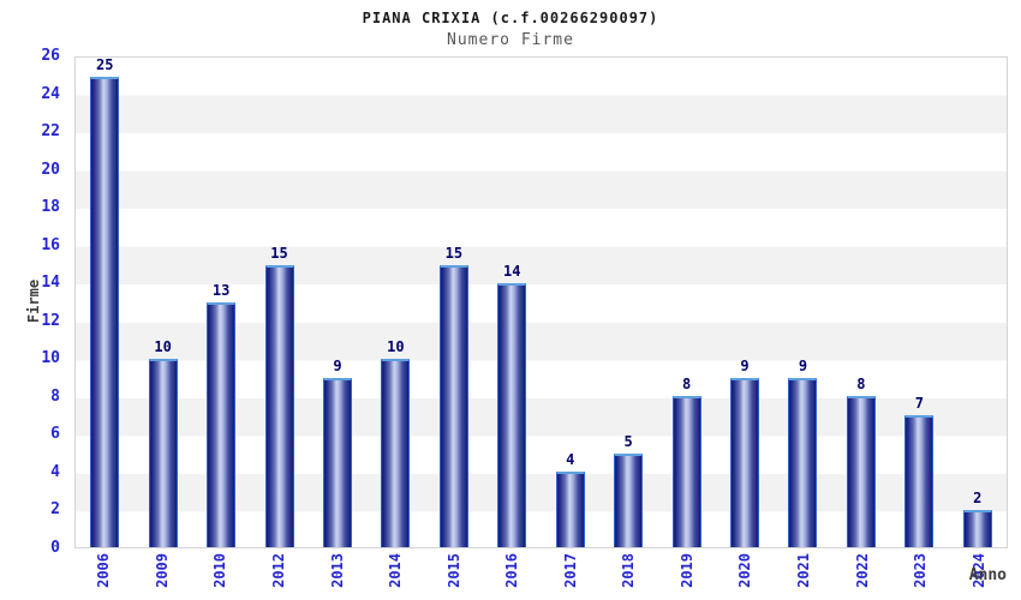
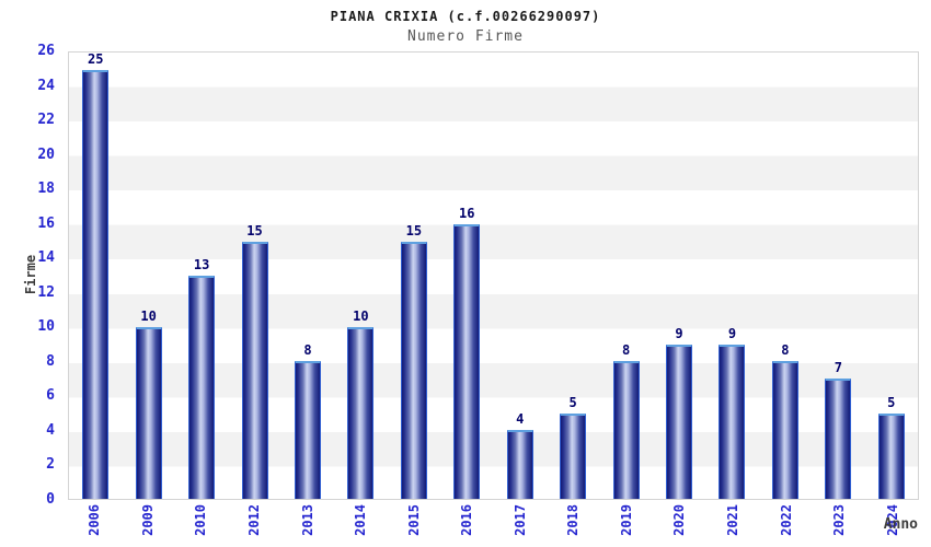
2013: 9 -> 8
2016: 14 -> 16
2024: 2 -> 5
